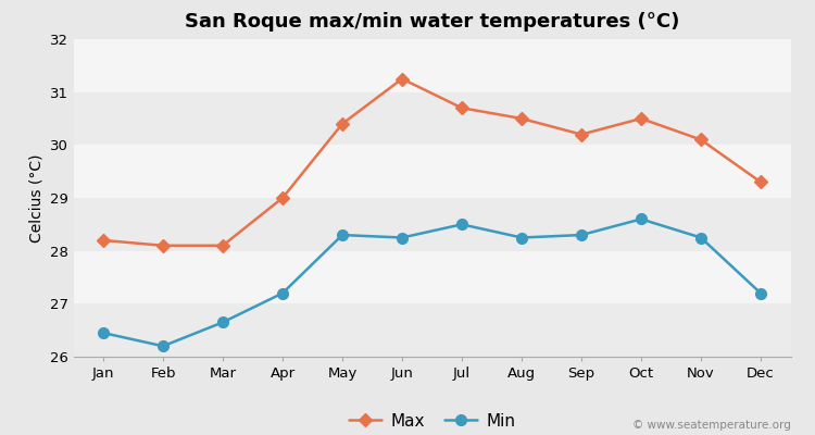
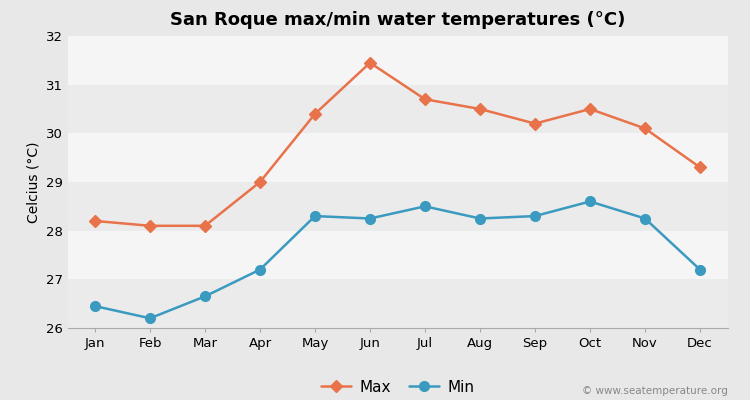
Max/Jun: 31.25 -> 31.45
